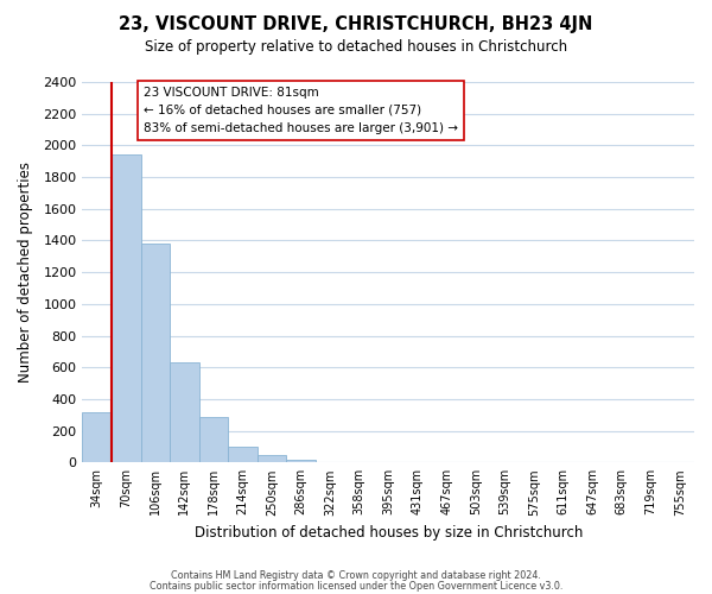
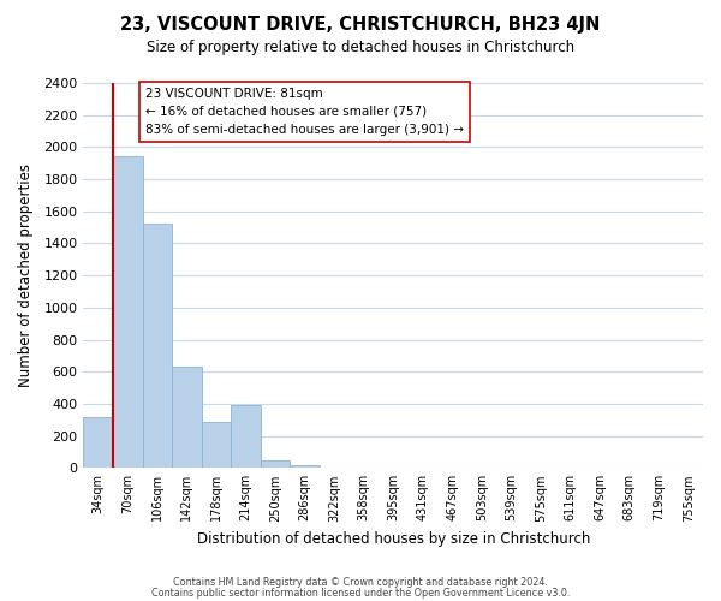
106sqm: 1380 -> 1520
214sqm: 100 -> 390
